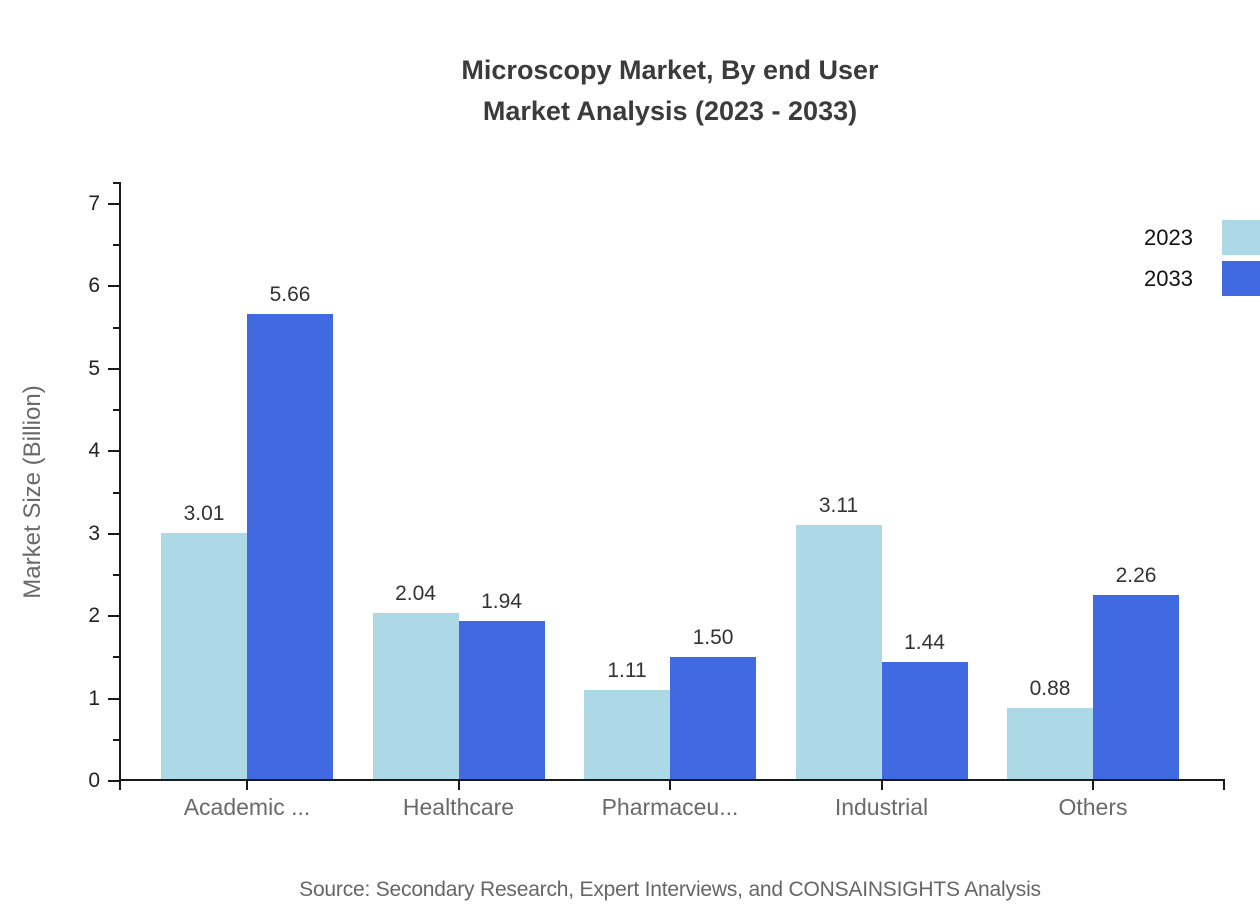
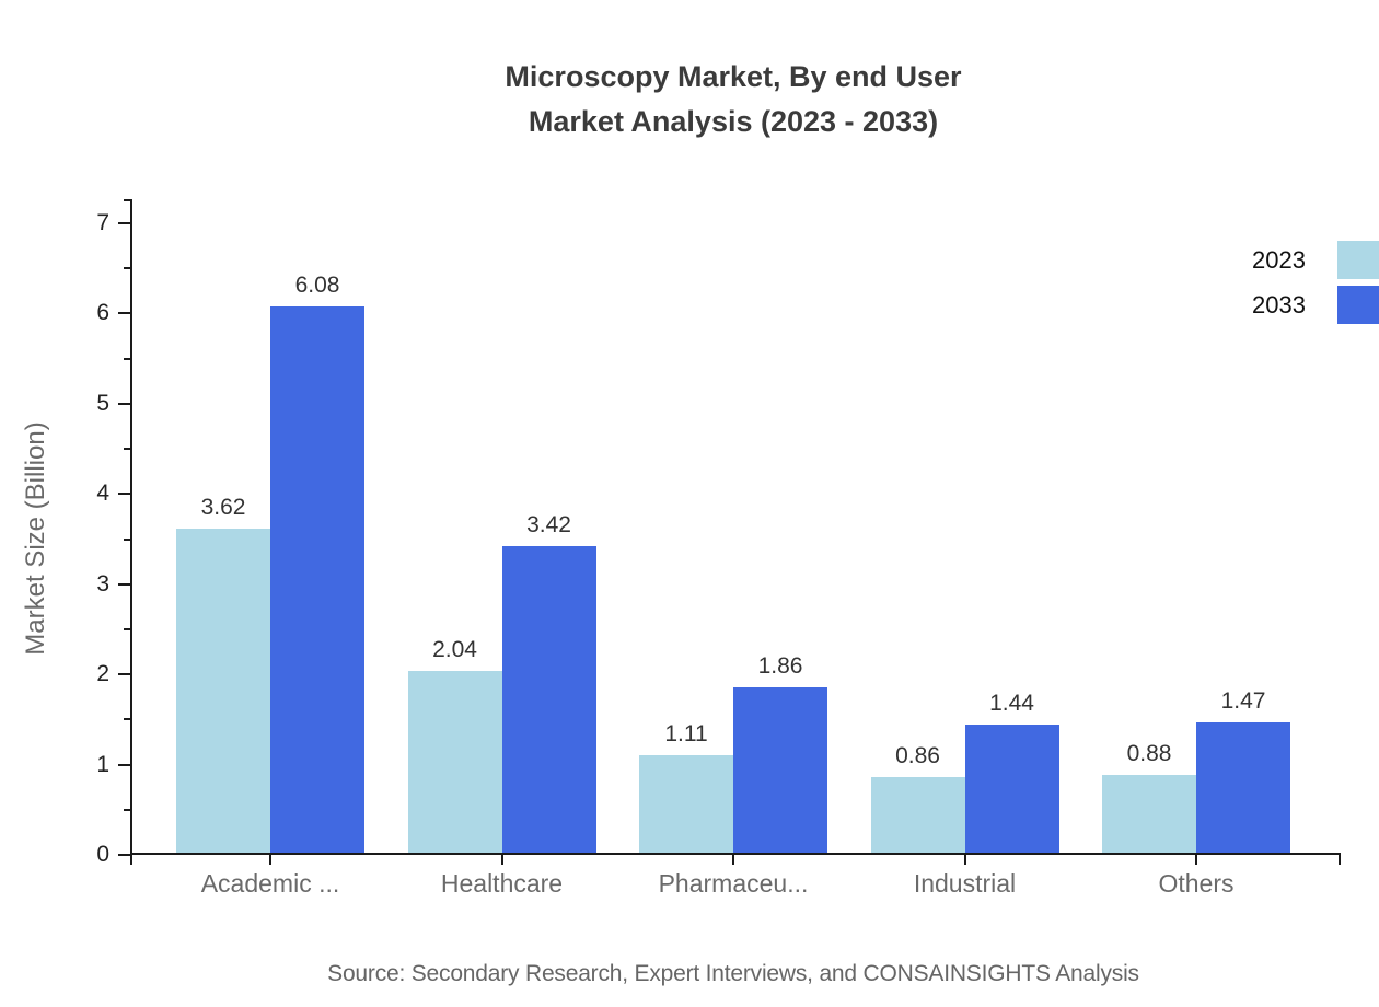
2023/Academic ...: 3.01 -> 3.62
2033/Academic ...: 5.66 -> 6.08
2033/Healthcare: 1.94 -> 3.42
2033/Pharmaceu...: 1.50 -> 1.86
2023/Industrial: 3.11 -> 0.86
2033/Others: 2.26 -> 1.47
